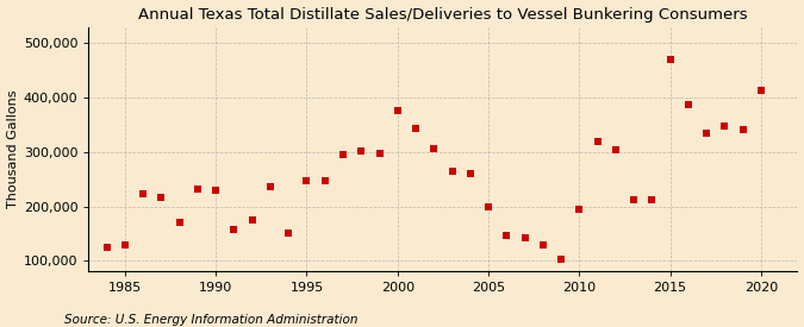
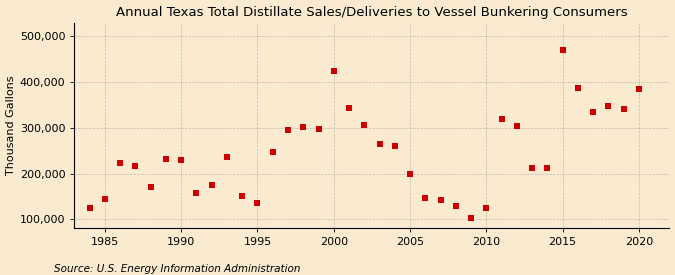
1985: 128,000 -> 145,000
1995: 248,000 -> 135,000
2000: 375,000 -> 425,000
2010: 195,000 -> 125,000
2020: 413,000 -> 385,000
